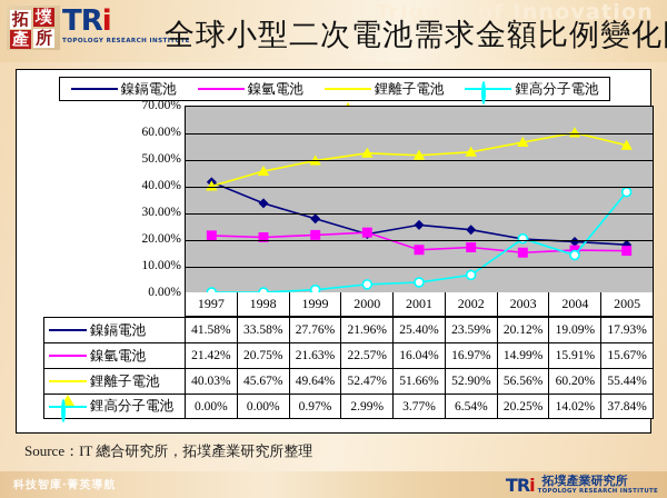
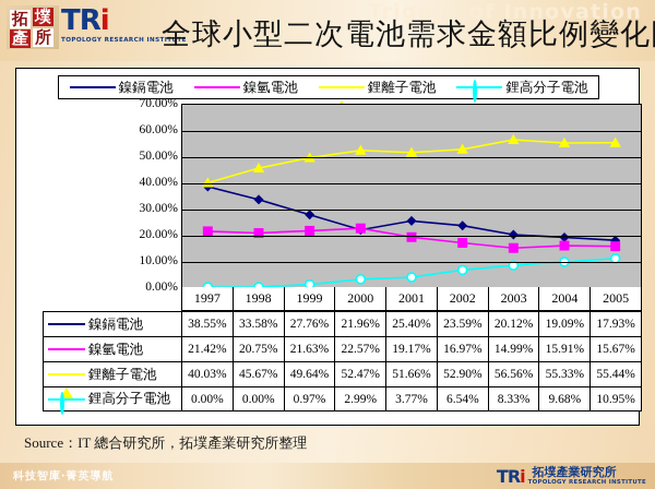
鎳鎘電池/1997: 41.58% -> 38.55%
鎳氫電池/2001: 16.04% -> 19.17%
鋰高分子電池/2003: 20.25% -> 8.33%
鋰離子電池/2004: 60.20% -> 55.33%
鋰高分子電池/2004: 14.02% -> 9.68%
鋰高分子電池/2005: 37.84% -> 10.95%
